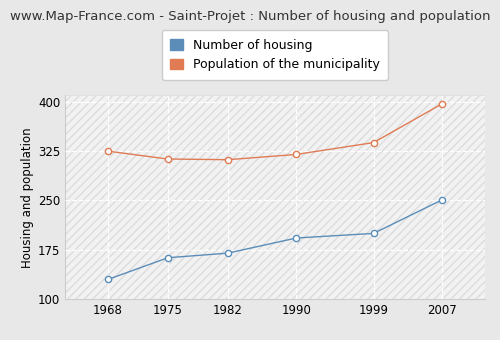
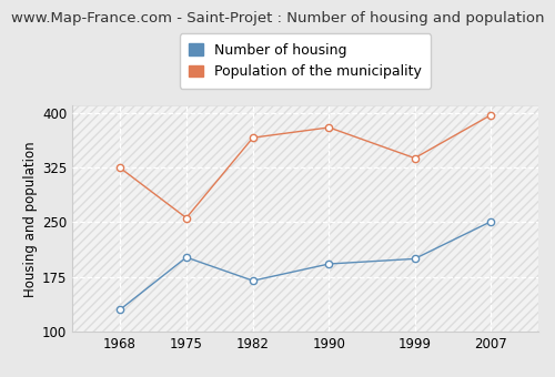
Number of housing/1975: 163 -> 202
Population of the municipality/1975: 313 -> 256
Population of the municipality/1982: 312 -> 366
Population of the municipality/1990: 320 -> 380
